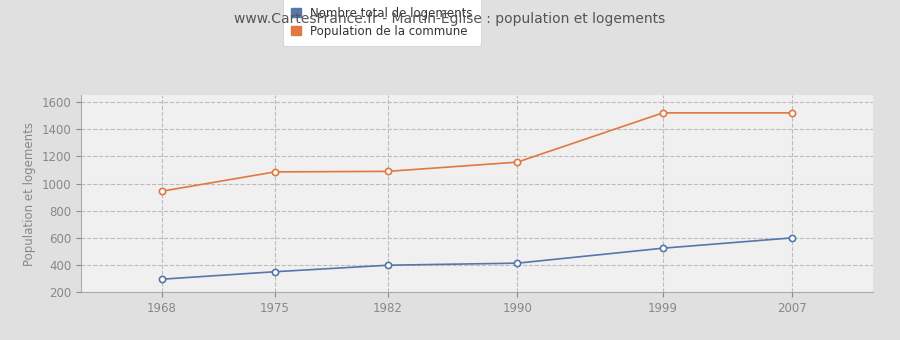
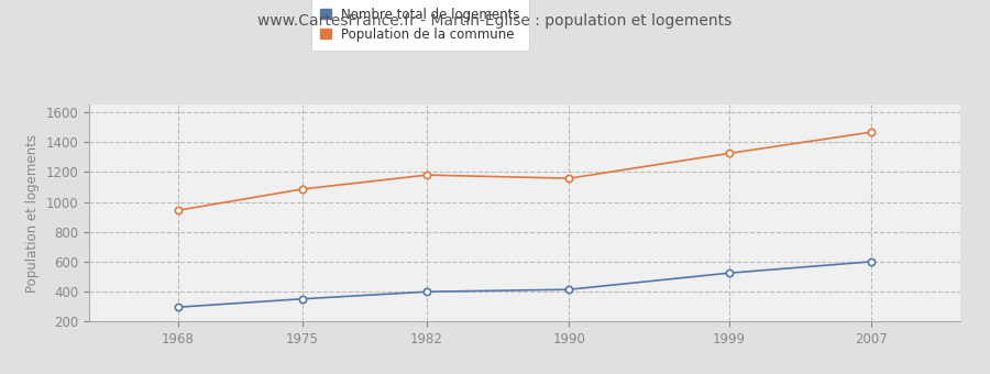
Population de la commune/1982: 1090 -> 1180
Population de la commune/1999: 1520 -> 1320
Population de la commune/2007: 1520 -> 1470
